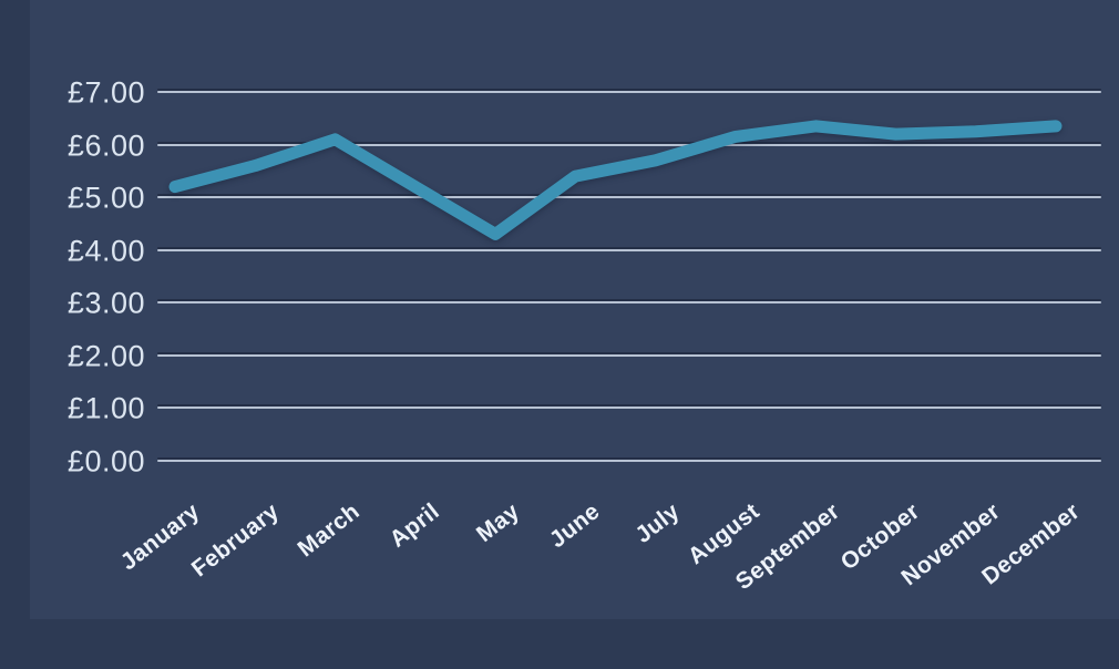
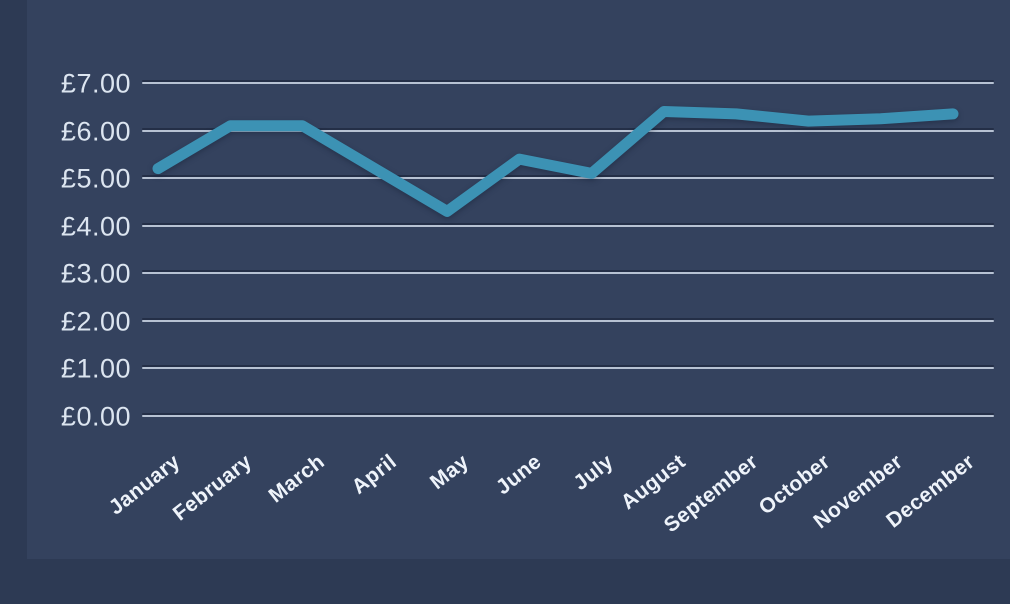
February: £5.6 -> £6.1
July: £5.7 -> £5.1
August: £6.2 -> £6.4
